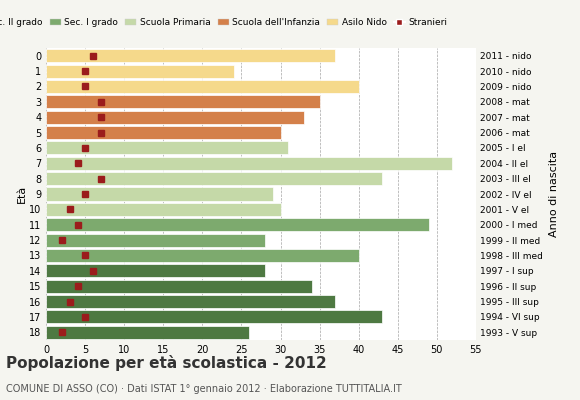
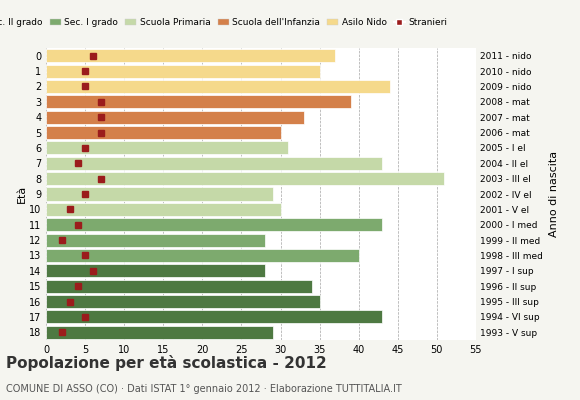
1: 24 -> 35
2: 40 -> 44
3: 35 -> 39
7: 52 -> 43
8: 43 -> 51
11: 49 -> 43
16: 37 -> 35
18: 26 -> 29
